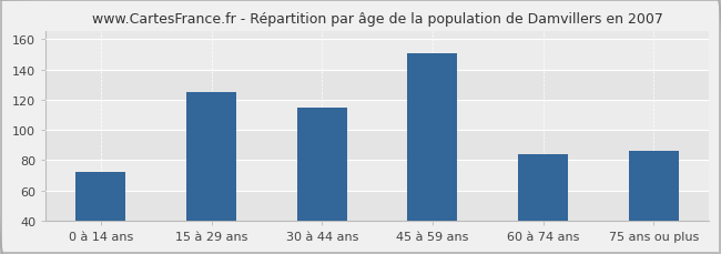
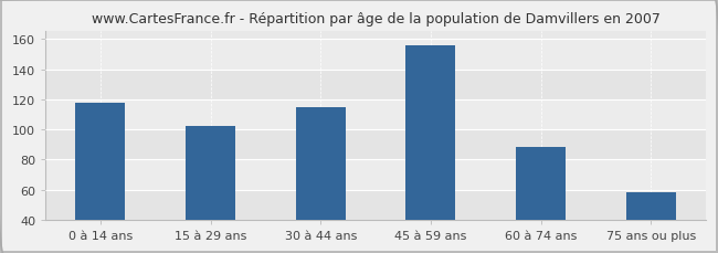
0 à 14 ans: 72 -> 118
15 à 29 ans: 125 -> 102
45 à 59 ans: 151 -> 156
60 à 74 ans: 84 -> 88
75 ans ou plus: 86 -> 58
